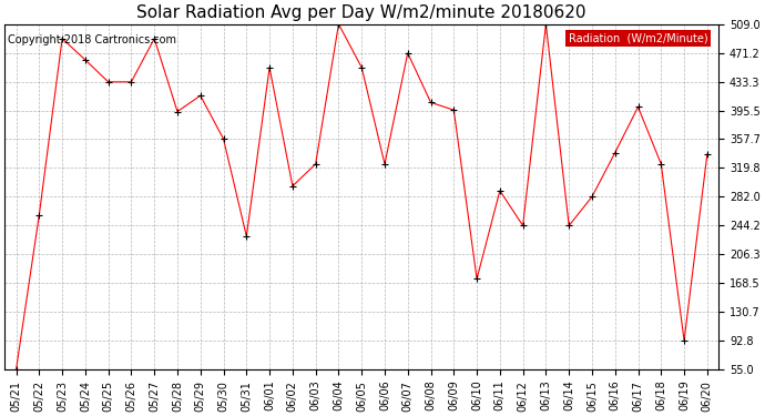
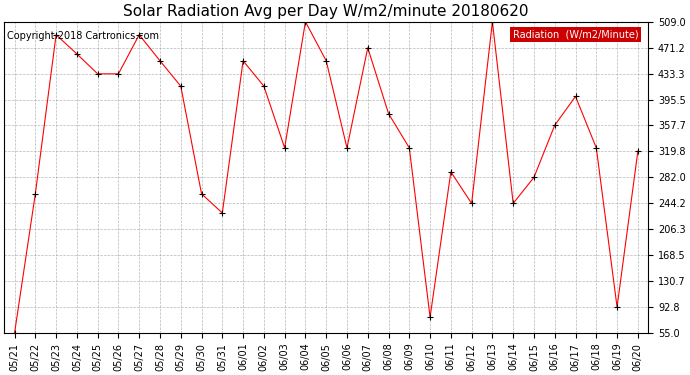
05/28: 394 -> 452
05/30: 358 -> 258
06/02: 296 -> 415
06/08: 406 -> 375
06/09: 396 -> 325
06/10: 174 -> 78
06/16: 340 -> 358
06/20: 338 -> 320
